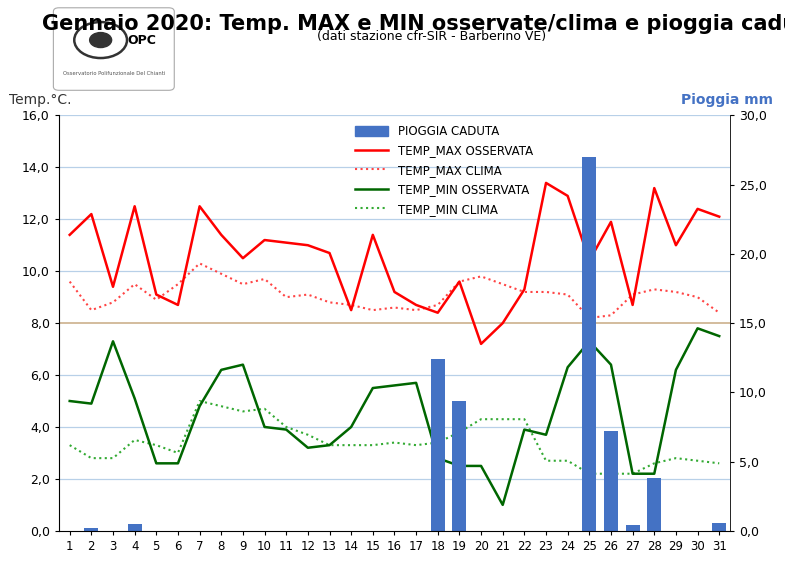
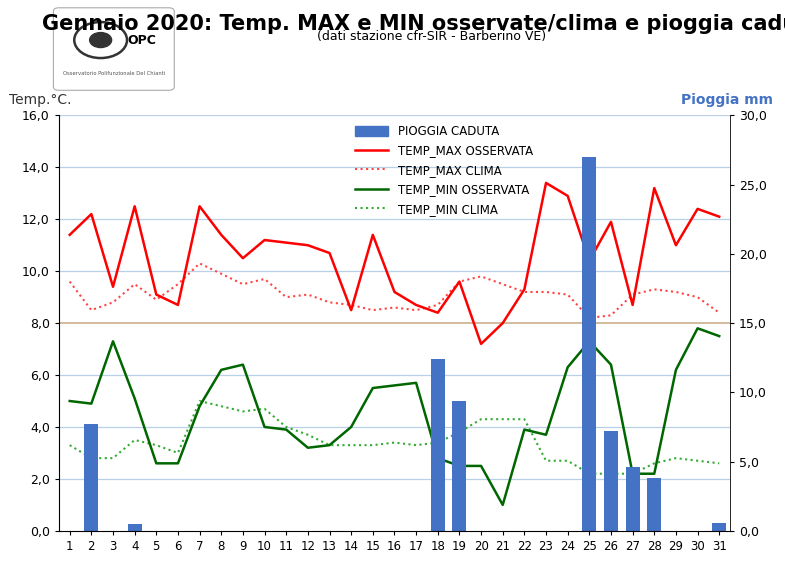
PIOGGIA CADUTA/2: 0,2 -> 7,7
PIOGGIA CADUTA/27: 0,4 -> 4,6
